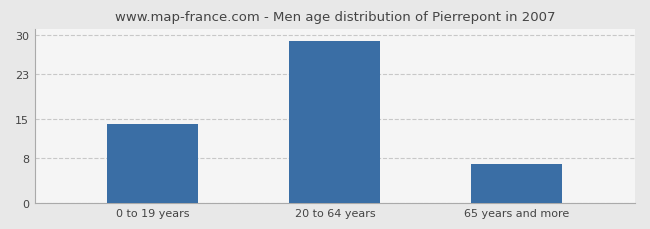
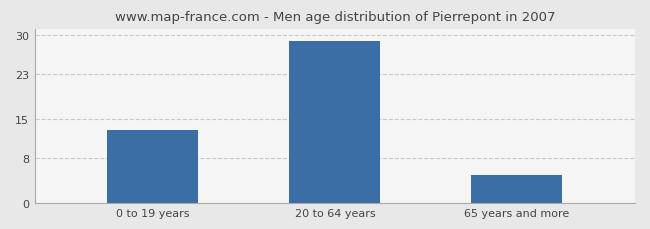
0 to 19 years: 14 -> 13
65 years and more: 7 -> 5
